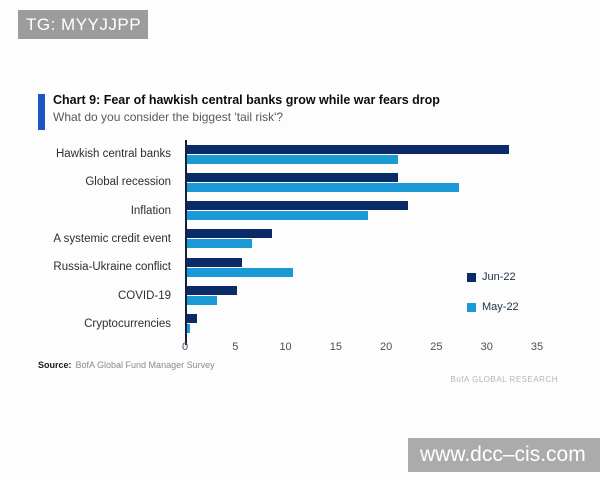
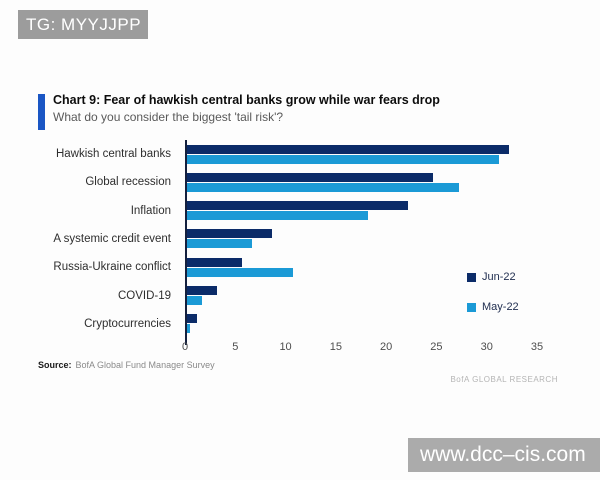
May-22/Hawkish central banks: 21 -> 31
Jun-22/Global recession: 21 -> 24
Jun-22/COVID-19: 5 -> 3
May-22/COVID-19: 3 -> 2
